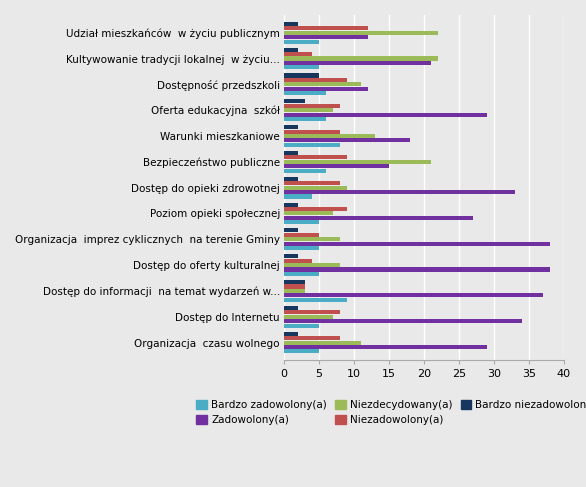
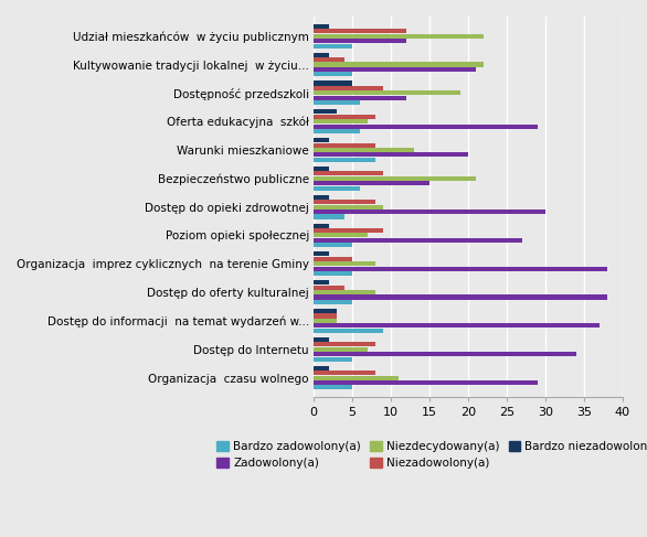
Niezdecydowany(a)/Dostępność przedszkoli: 11 -> 19
Zadowolony(a)/Warunki mieszkaniowe: 18 -> 20
Zadowolony(a)/Dostęp do opieki zdrowotnej: 33 -> 30
